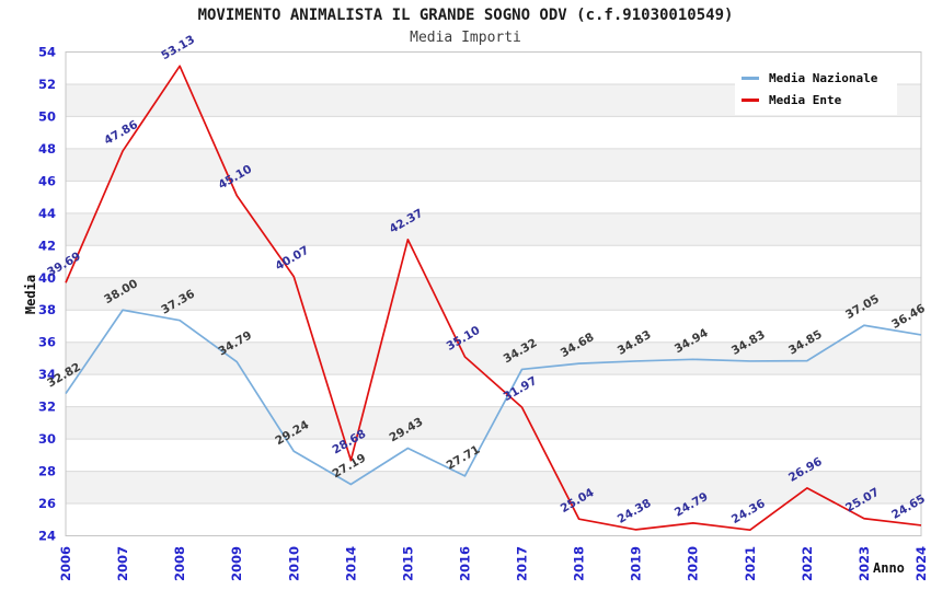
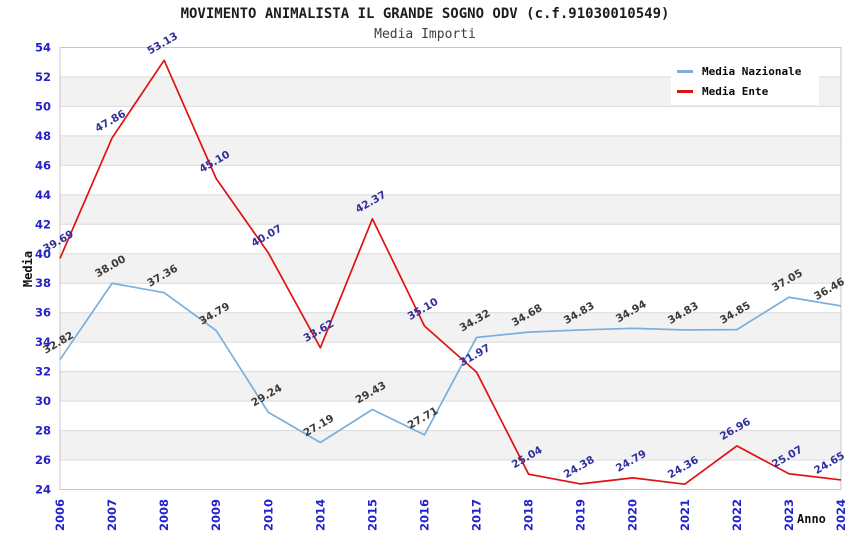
Media Ente/2014: 28.68 -> 33.62
